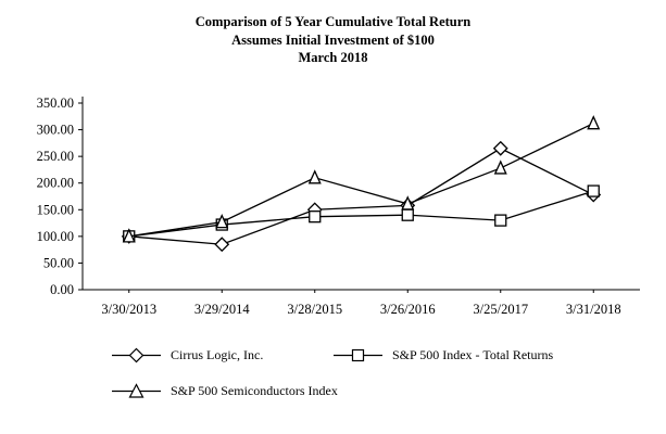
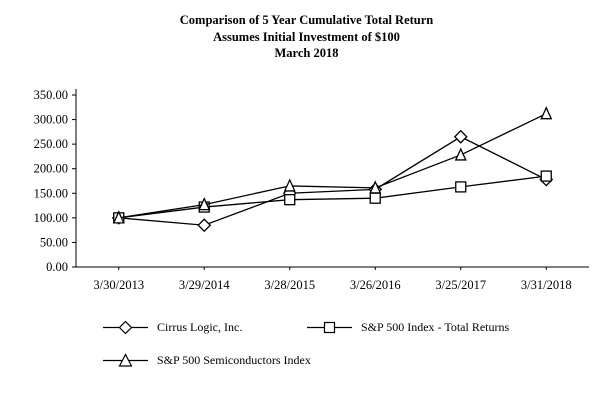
S&P 500 Semiconductors Index/3/28/2015: 210 -> 160
S&P 500 Index - Total Returns/3/25/2017: 130 -> 160
